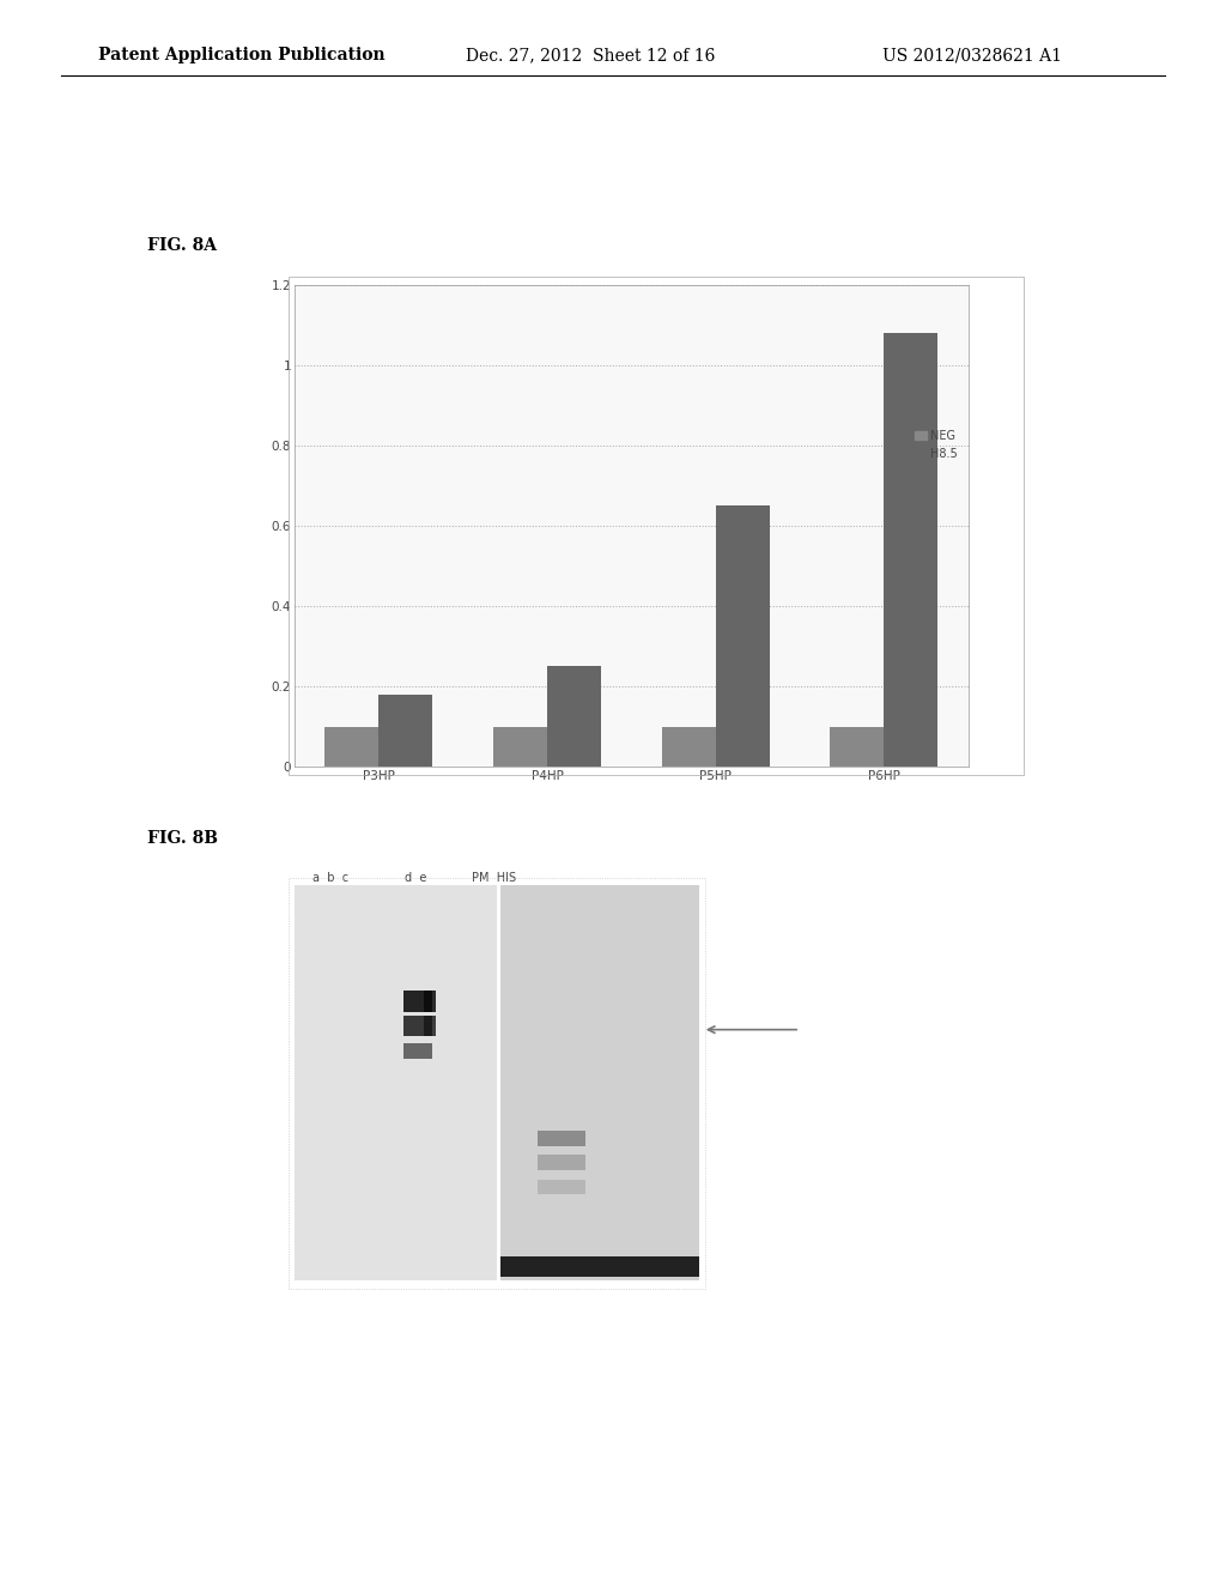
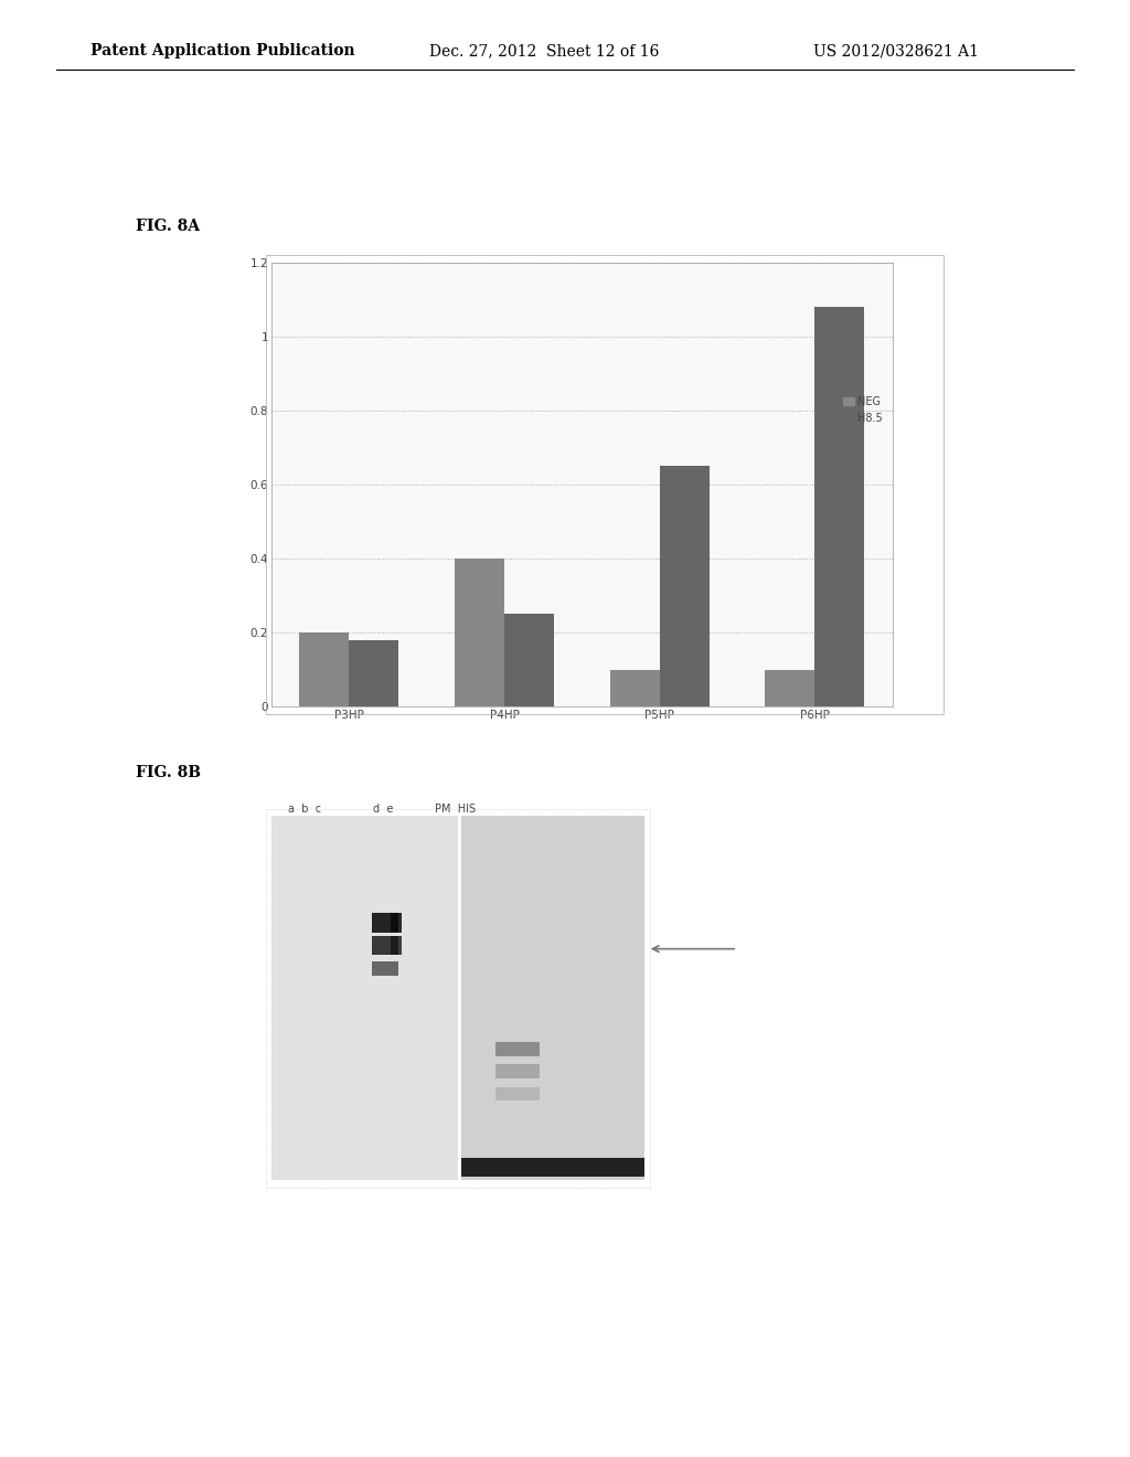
NEG/P3HP: 0.1 -> 0.2
NEG/P4HP: 0.1 -> 0.4
